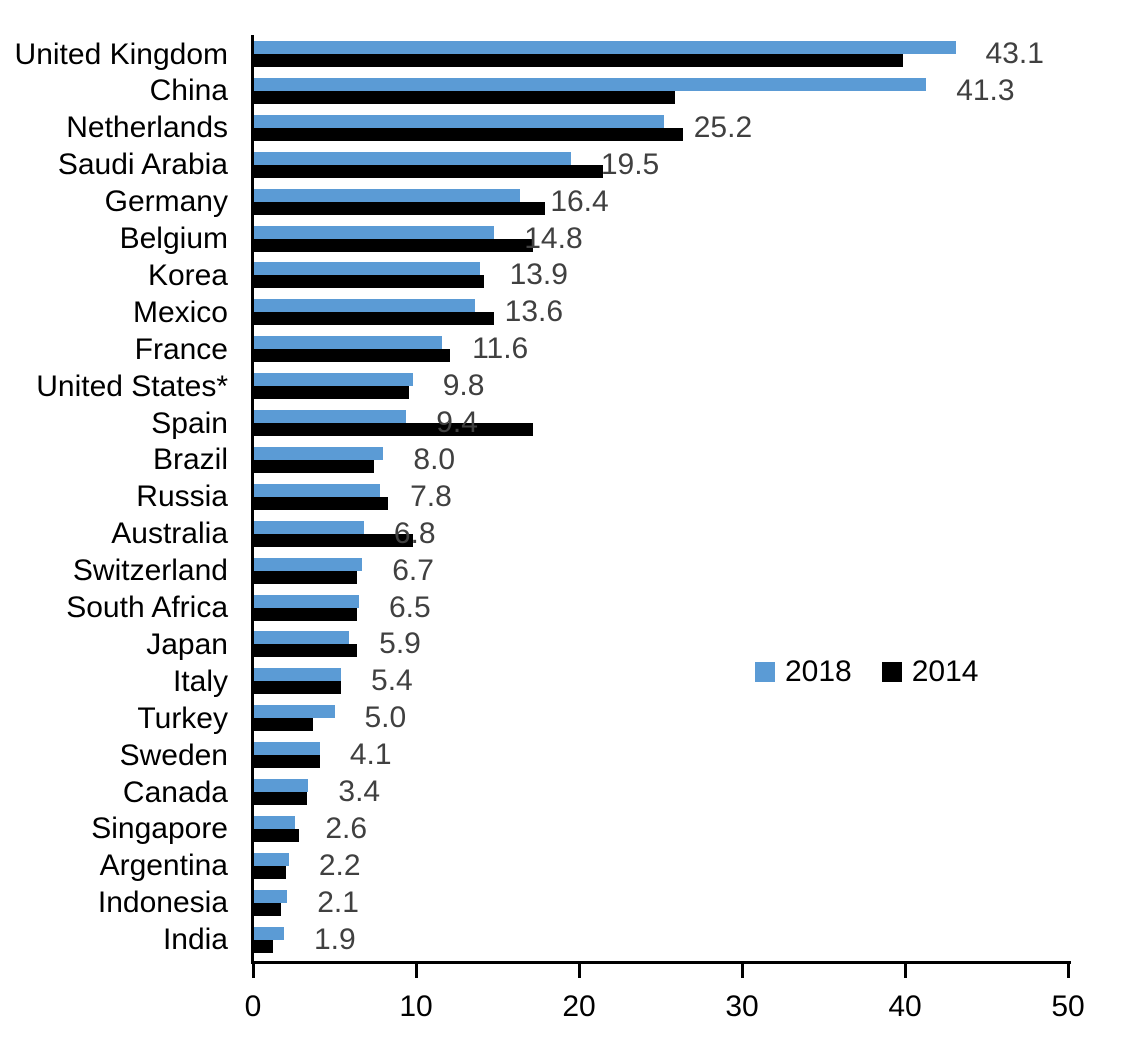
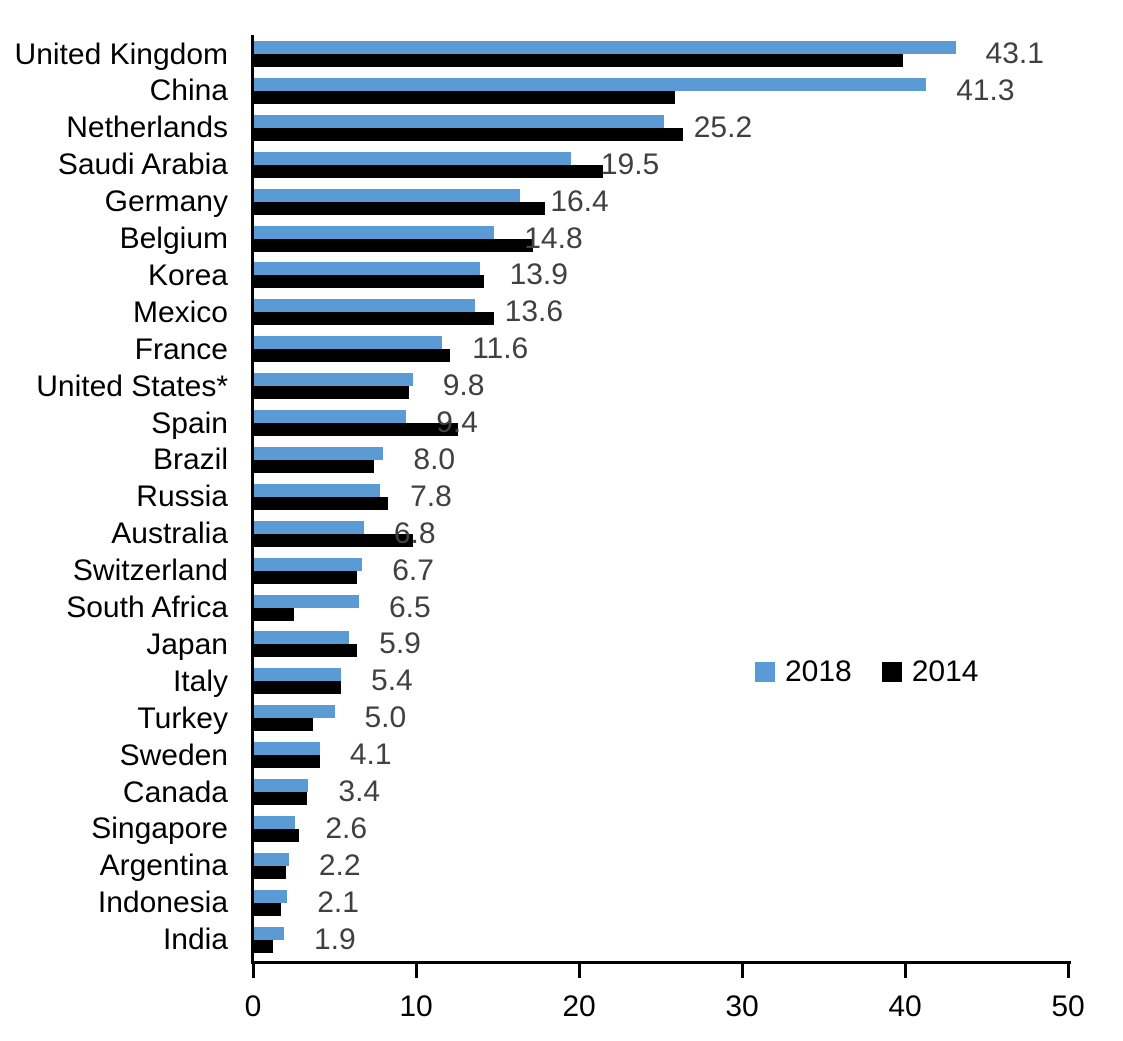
2014/Spain: 17.2 -> 12.6
2014/South Africa: 6.4 -> 2.5
